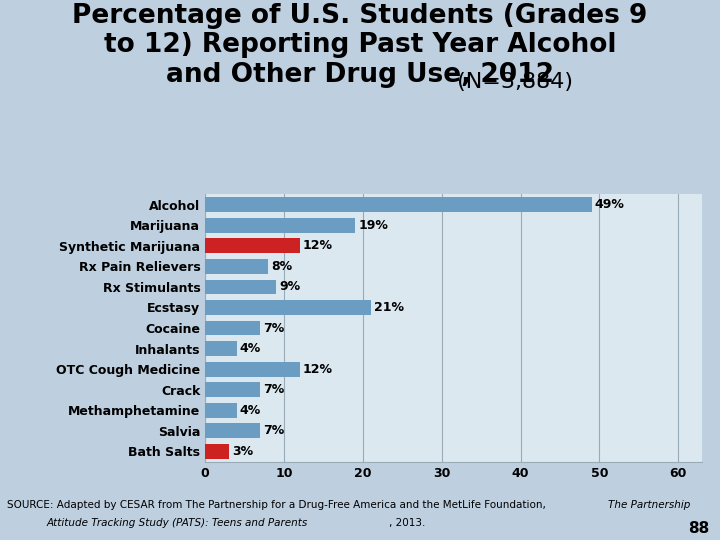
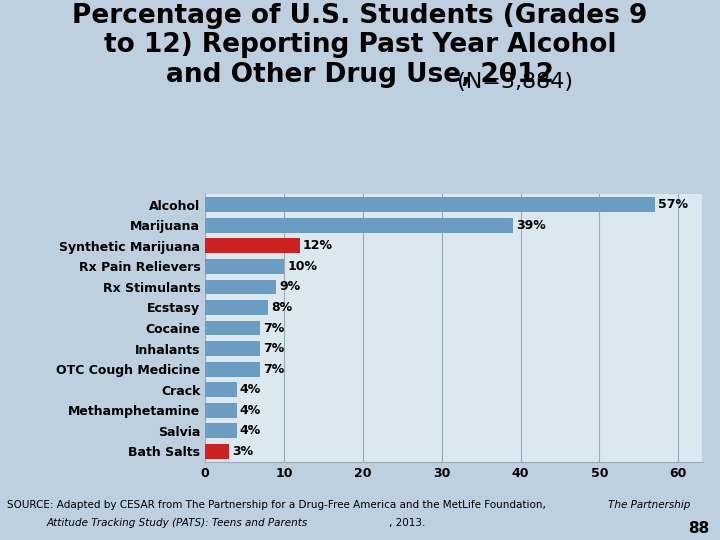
Alcohol: 49% -> 57%
Marijuana: 19% -> 39%
Rx Pain Relievers: 8% -> 10%
Ecstasy: 21% -> 8%
Inhalants: 4% -> 7%
OTC Cough Medicine: 12% -> 7%
Crack: 7% -> 4%
Salvia: 7% -> 4%
